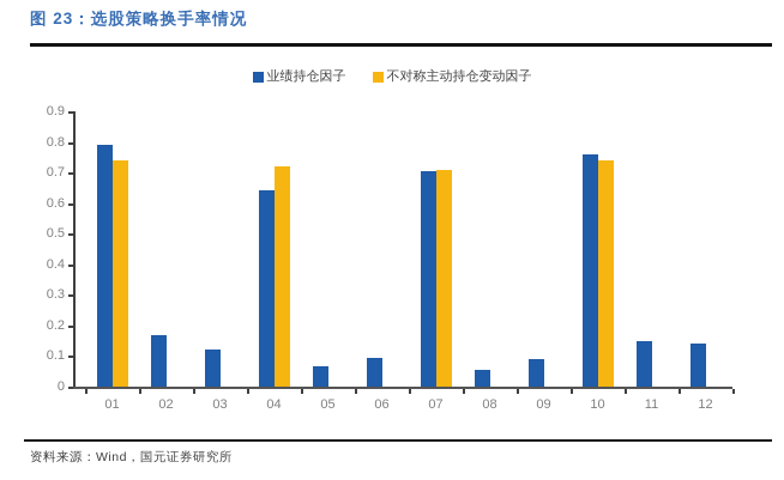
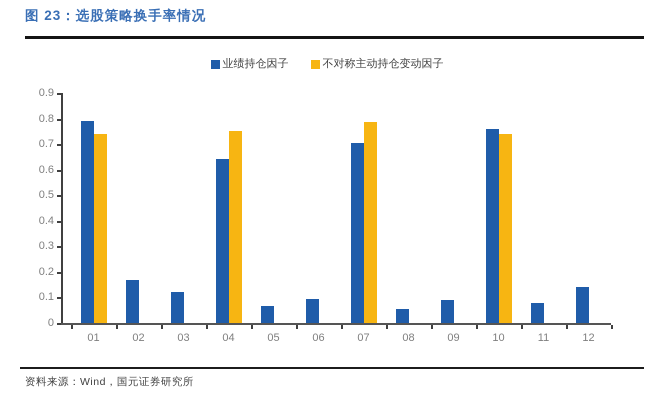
不对称主动持仓变动因子/04: 0.72 -> 0.75
不对称主动持仓变动因子/07: 0.71 -> 0.79
业绩持仓因子/11: 0.15 -> 0.08
